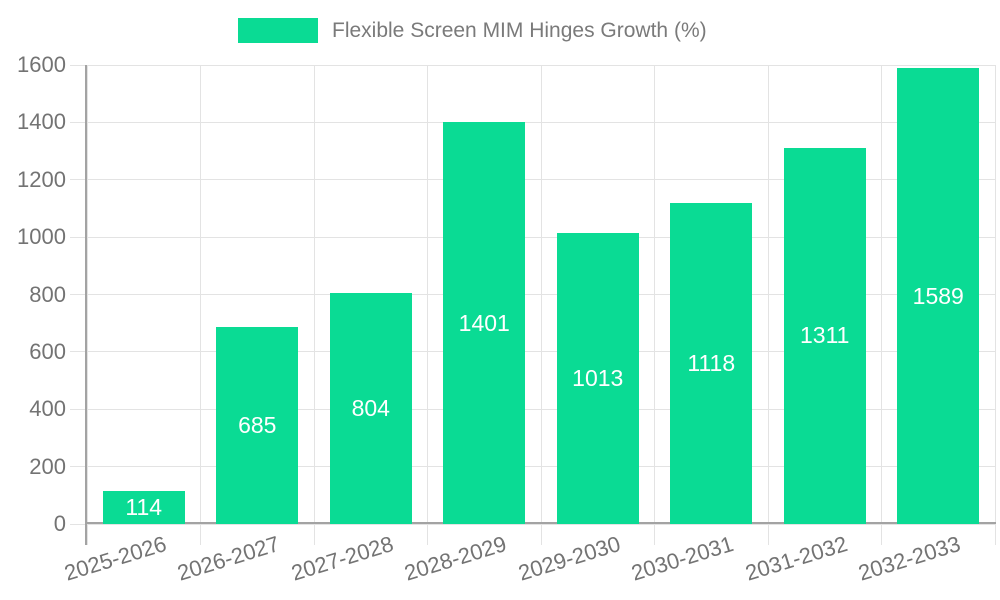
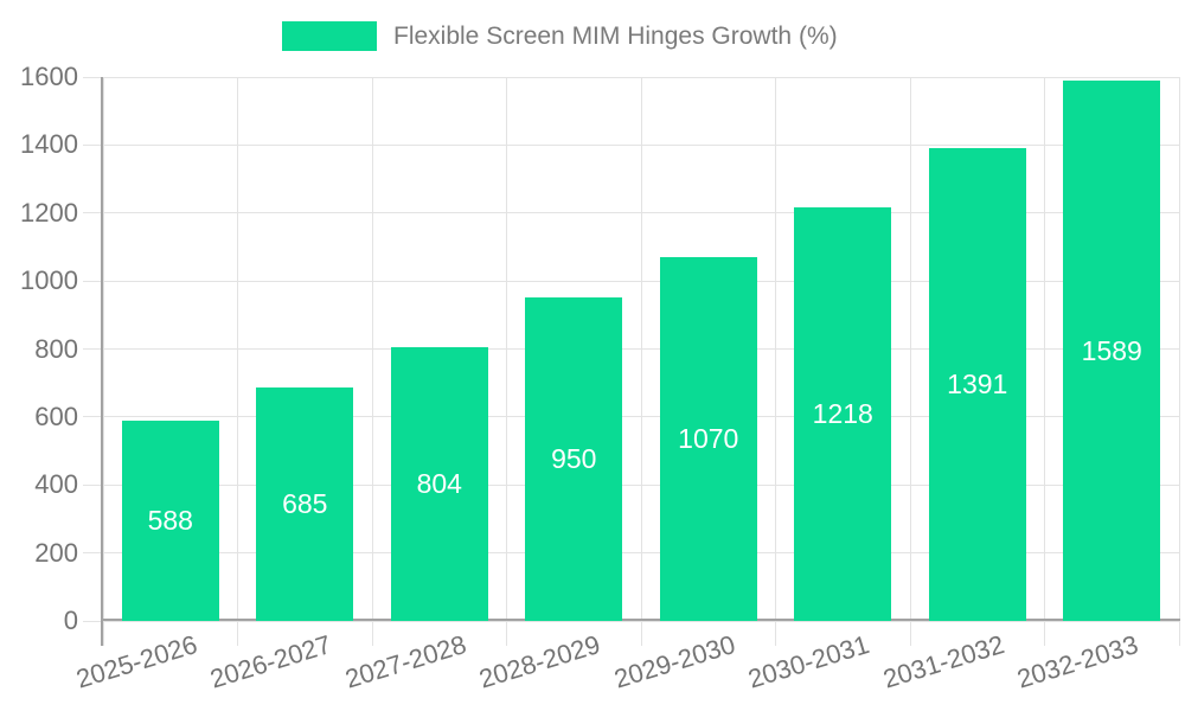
2025-2026: 114 -> 588
2028-2029: 1401 -> 950
2029-2030: 1013 -> 1070
2030-2031: 1118 -> 1218
2031-2032: 1311 -> 1391
